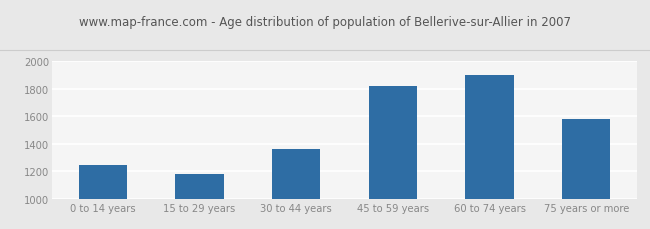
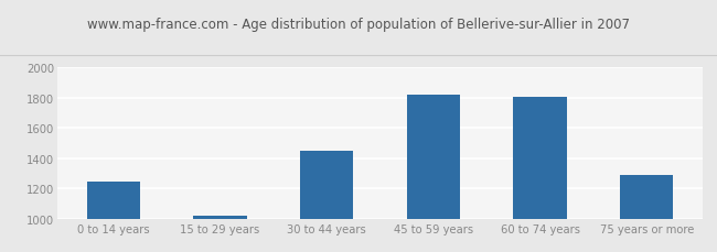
15 to 29 years: 1180 -> 1020
30 to 44 years: 1360 -> 1450
60 to 74 years: 1900 -> 1800
75 years or more: 1580 -> 1290
